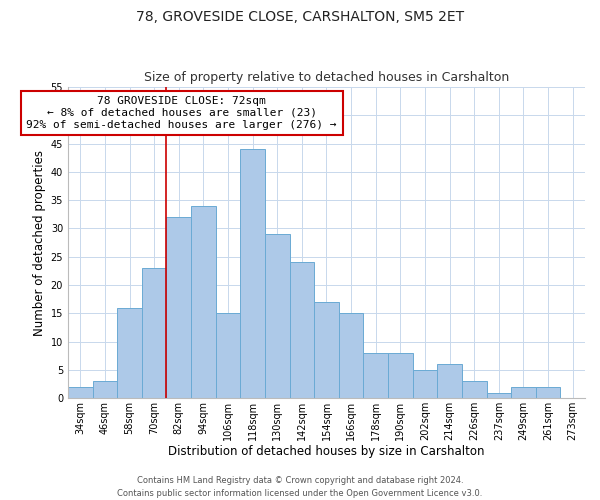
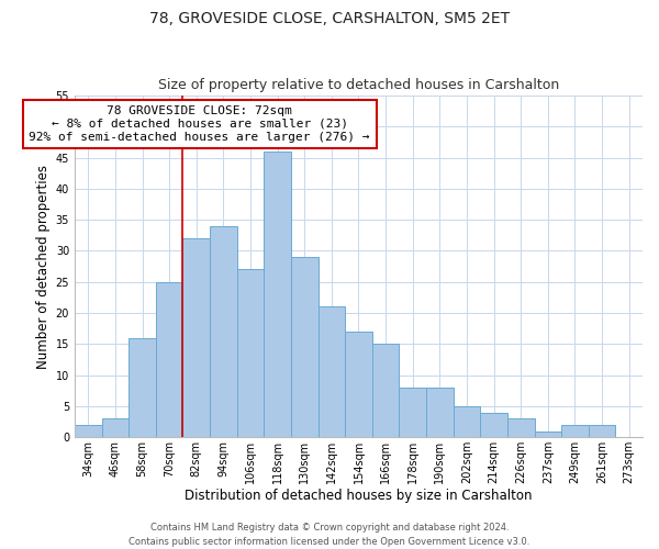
70sqm: 23 -> 25
106sqm: 15 -> 27
118sqm: 44 -> 46
142sqm: 24 -> 21
214sqm: 6 -> 4
